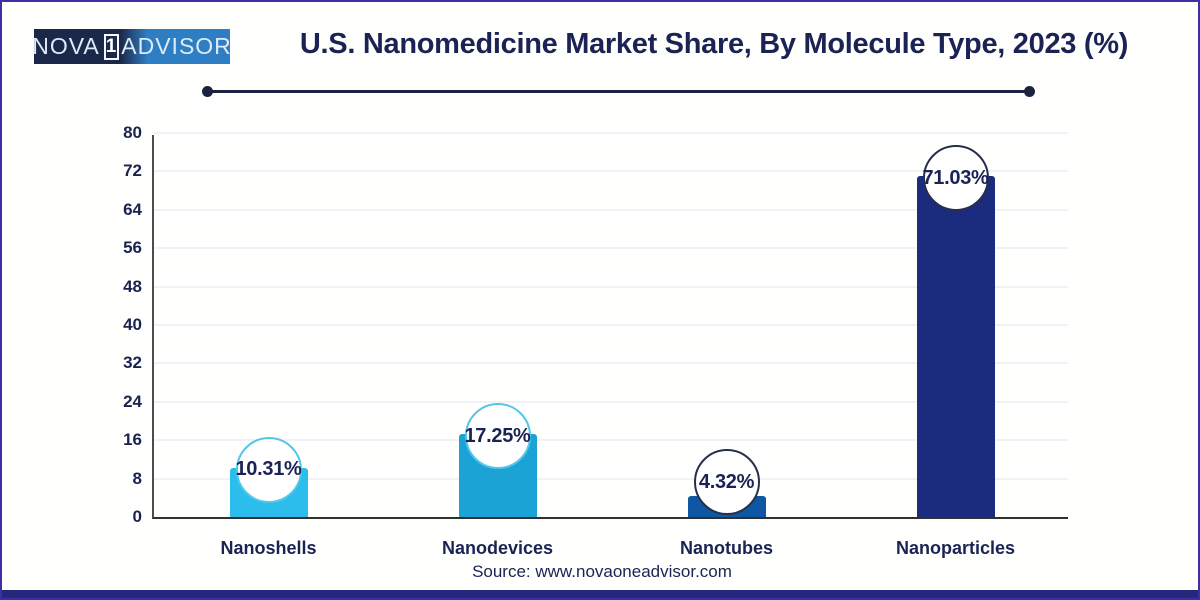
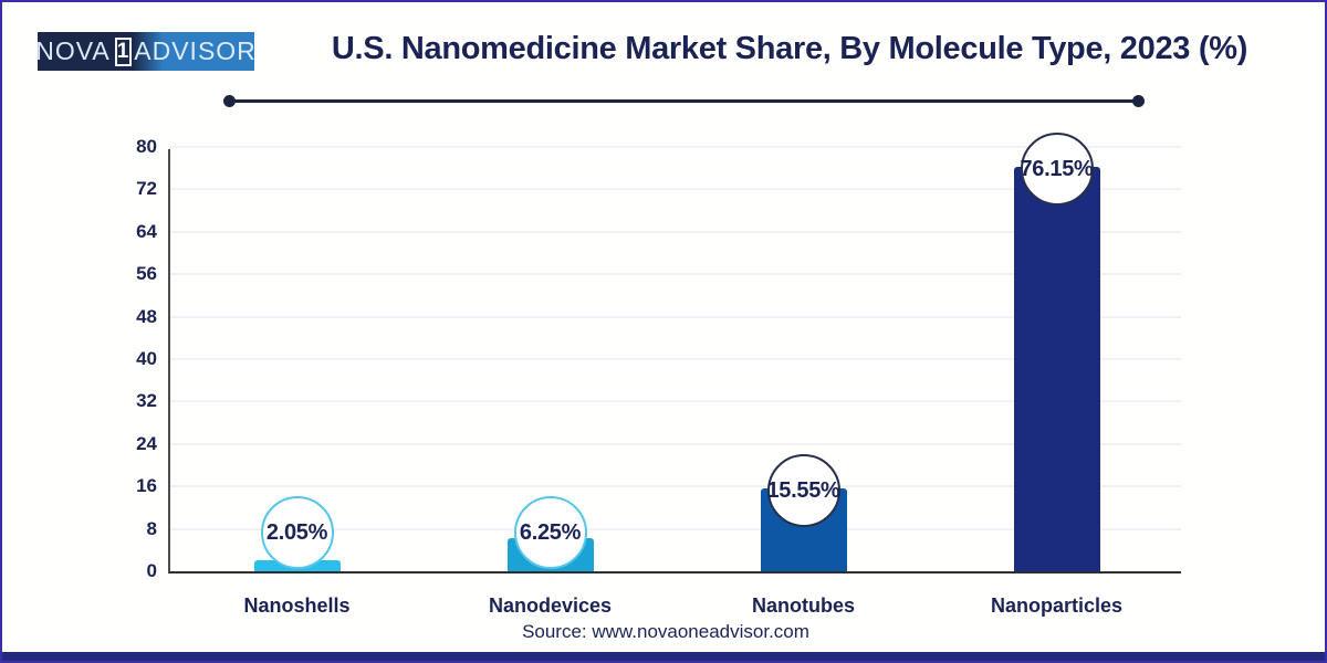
Nanoshells: 10.31% -> 2.05%
Nanodevices: 17.25% -> 6.25%
Nanotubes: 4.32% -> 15.55%
Nanoparticles: 71.03% -> 76.15%
